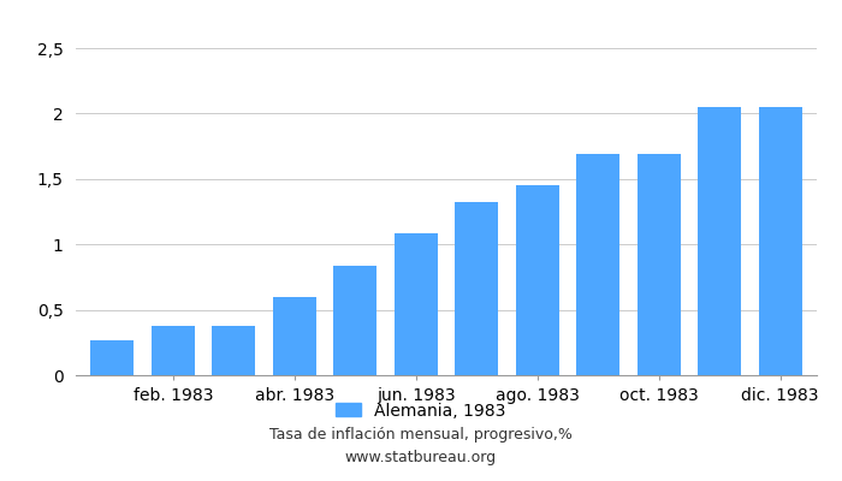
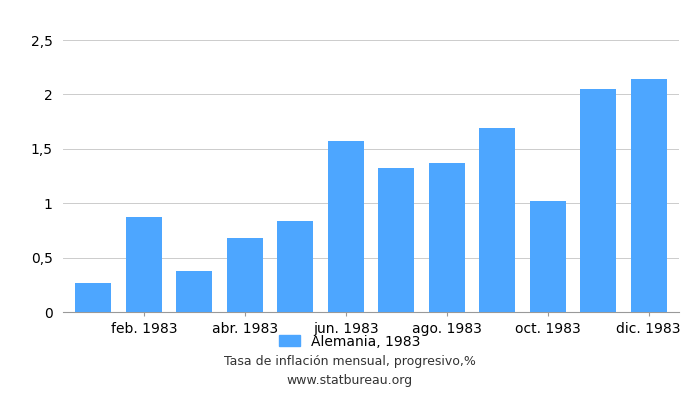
feb. 1983: 0,38 -> 0,87
abr. 1983: 0,60 -> 0,68
jun. 1983: 1,08 -> 1,57
ago. 1983: 1,45 -> 1,37
oct. 1983: 1,69 -> 1,02
dic. 1983: 2,05 -> 2,14
